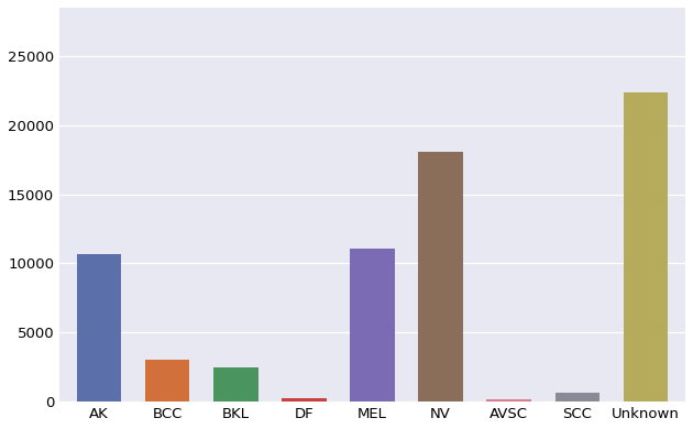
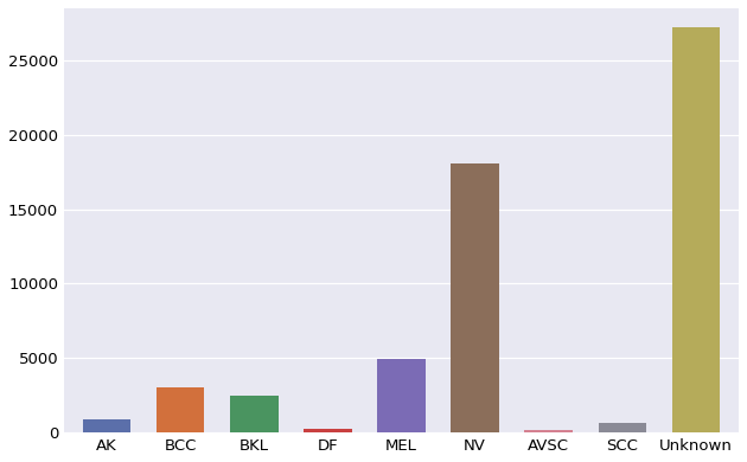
AK: 10700 -> 900
MEL: 11100 -> 4900
Unknown: 22400 -> 27200
